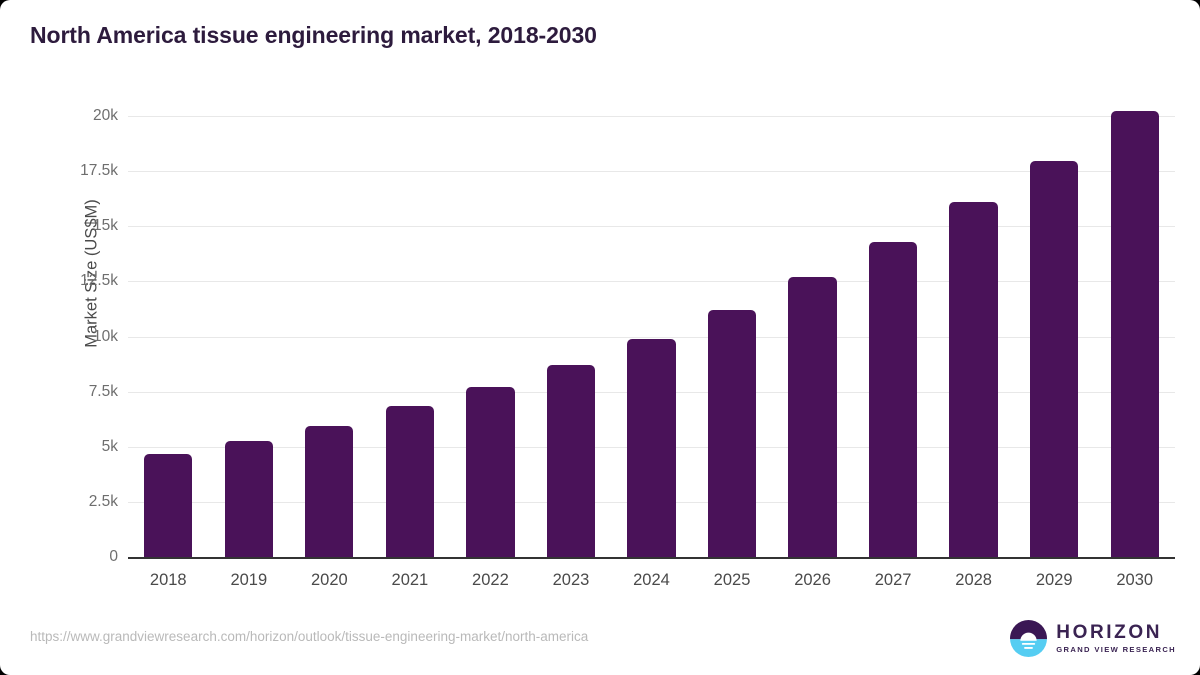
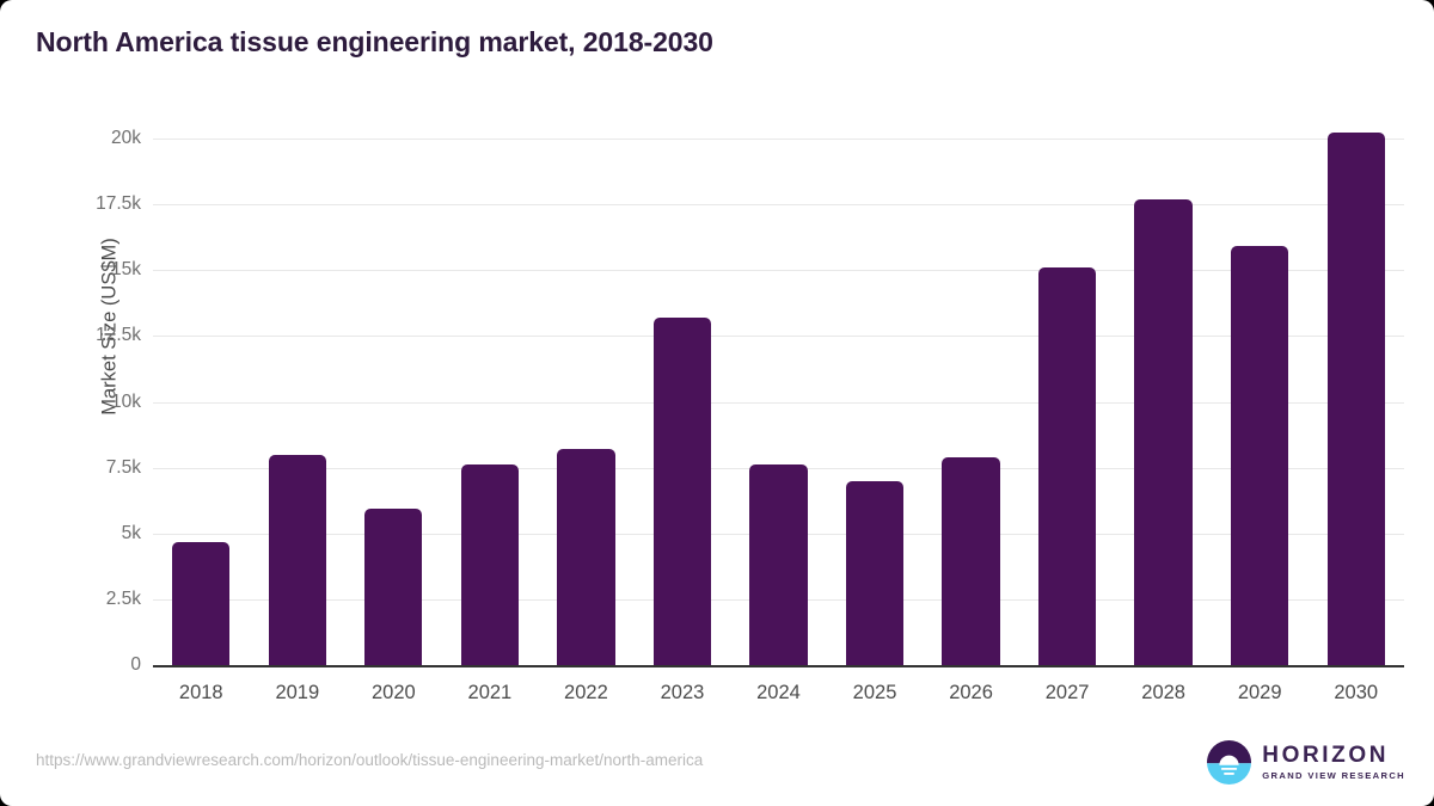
2019: 5.2k -> 8.0k
2021: 6.8k -> 7.6k
2022: 7.7k -> 8.2k
2023: 8.7k -> 13.2k
2024: 9.9k -> 7.6k
2025: 11.2k -> 7.0k
2026: 12.7k -> 7.9k
2027: 14.3k -> 15.1k
2028: 16.1k -> 17.7k
2029: 18.0k -> 15.9k
